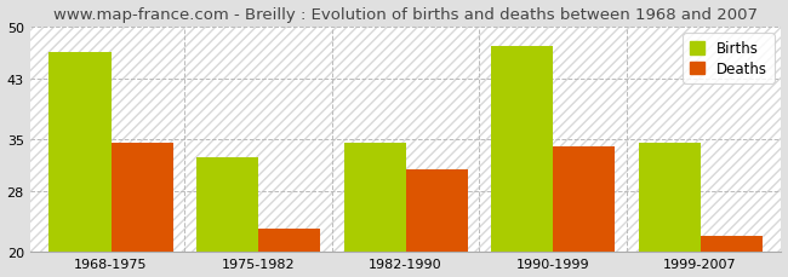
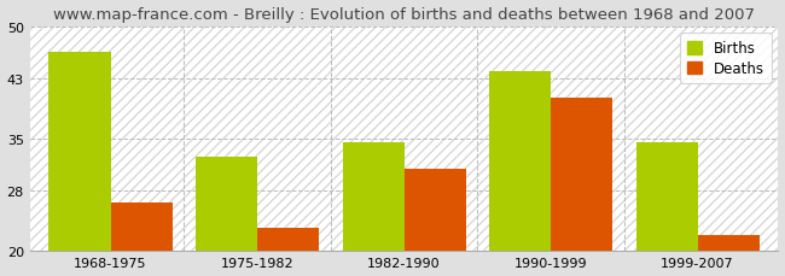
Deaths/1968-1975: 34.4 -> 26.5
Births/1990-1999: 47.4 -> 44.0
Deaths/1990-1999: 34.0 -> 40.5
